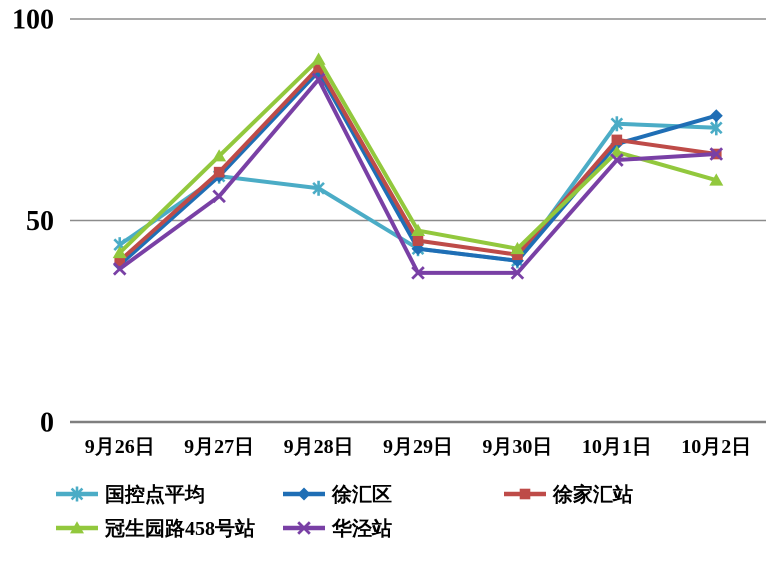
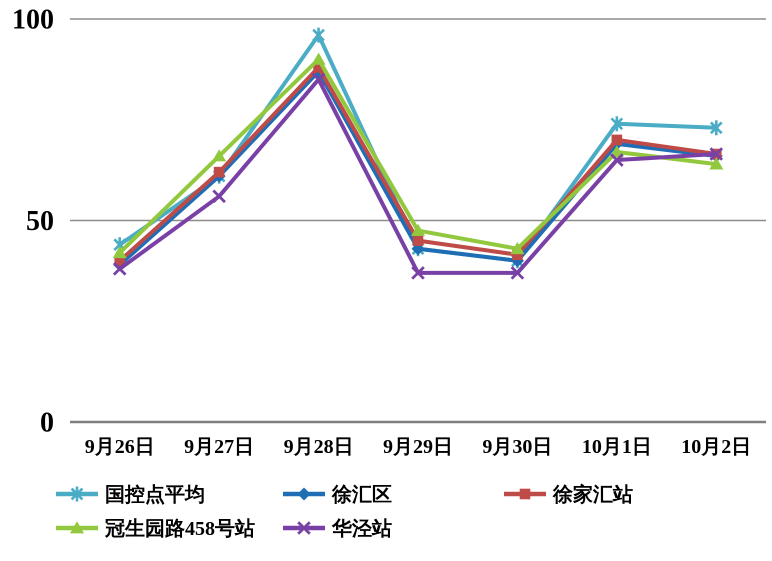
国控点平均/9月28日: 58 -> 96
徐汇区/10月2日: 76 -> 66
冠生园路458号站/10月2日: 60 -> 64
